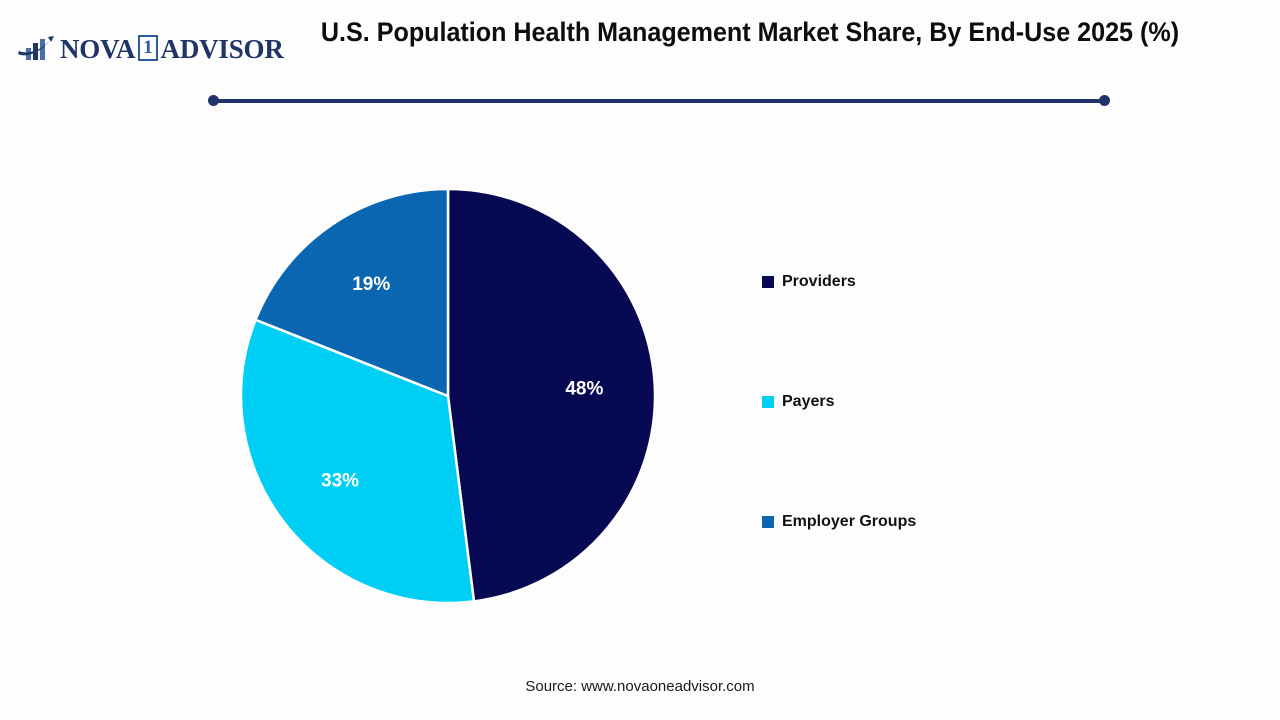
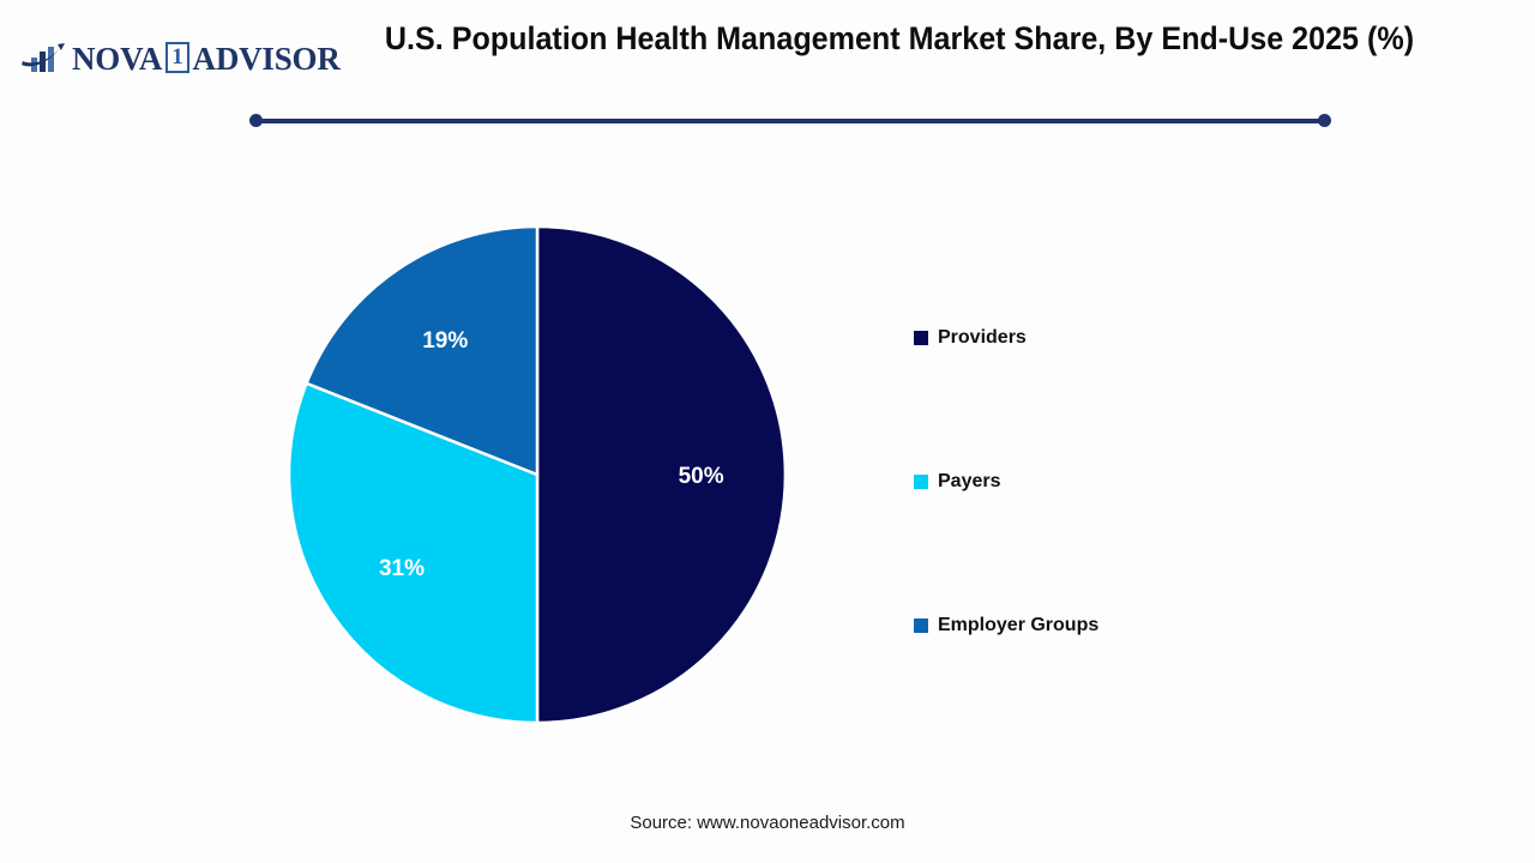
Providers: 48% -> 50%
Payers: 33% -> 31%
